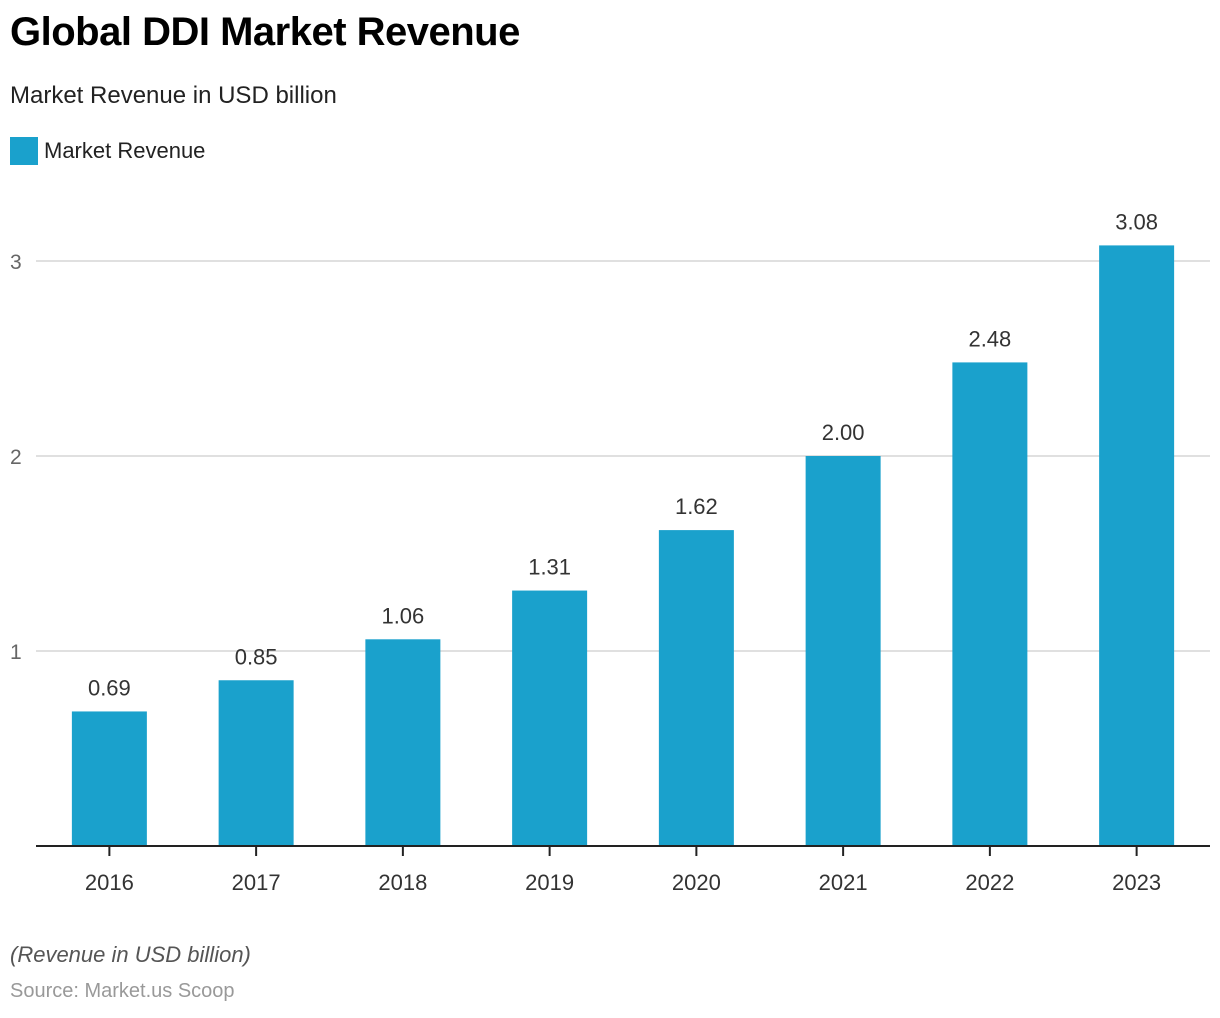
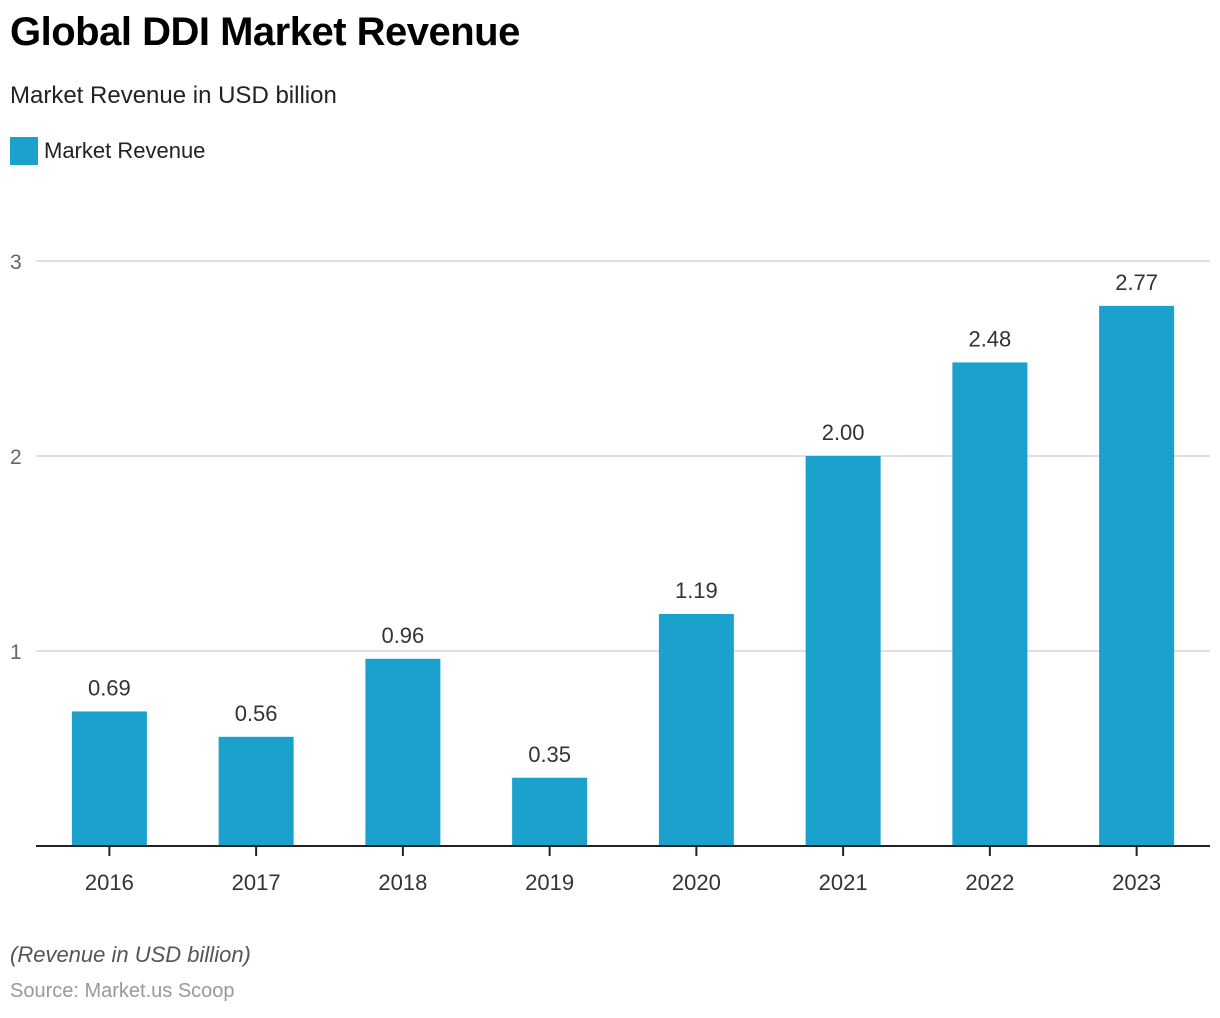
2017: 0.85 -> 0.56
2018: 1.06 -> 0.96
2019: 1.31 -> 0.35
2020: 1.62 -> 1.19
2023: 3.08 -> 2.77
